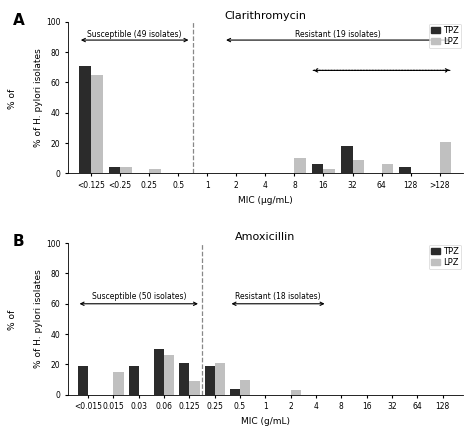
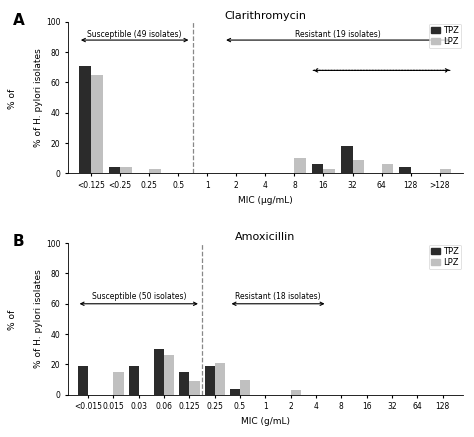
Clarithromycin/LPZ/>128: 21 -> 3
Amoxicillin/TPZ/0.125: 21 -> 15
